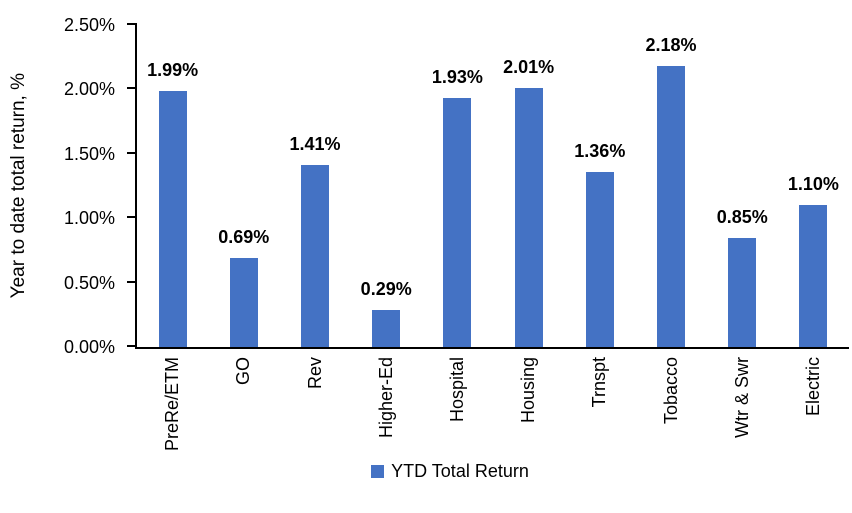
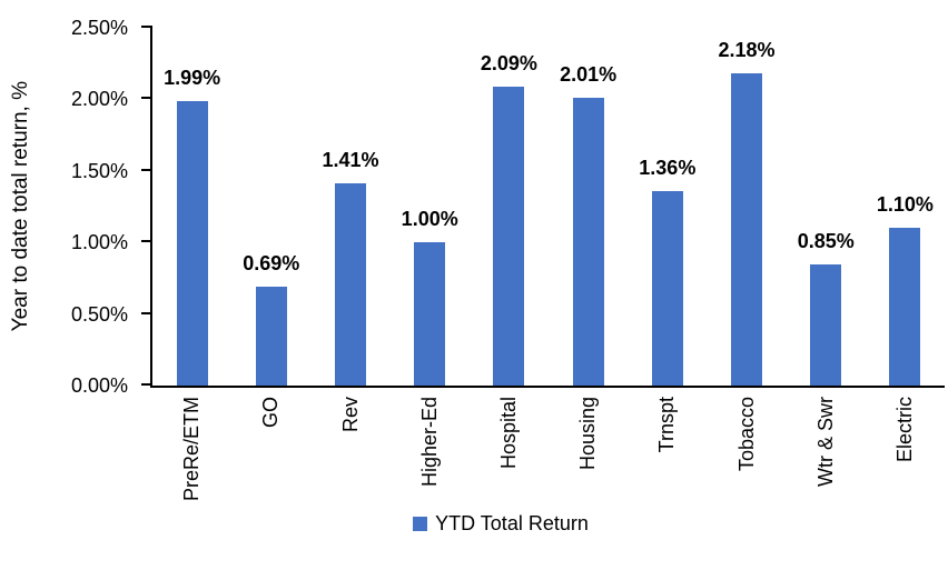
Higher-Ed: 0.29% -> 1.00%
Hospital: 1.93% -> 2.09%
